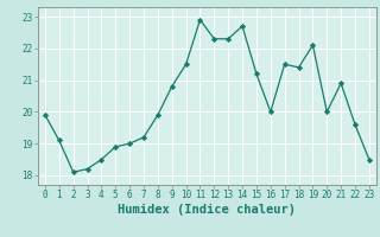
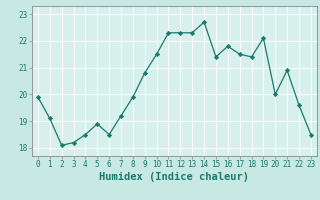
6: 19.0 -> 18.5
11: 22.9 -> 22.3
15: 21.2 -> 21.4
16: 20.0 -> 21.8
